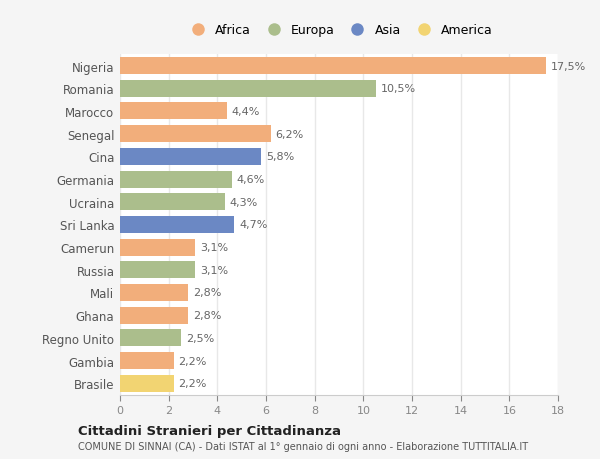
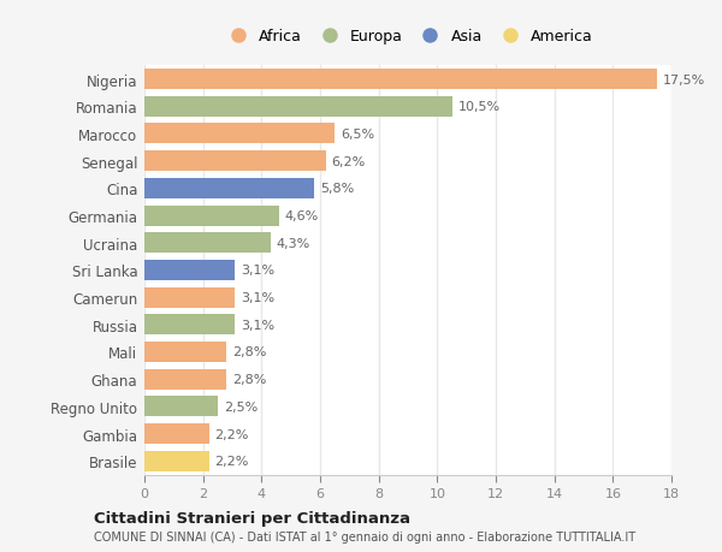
Marocco: 4,4% -> 6,5%
Sri Lanka: 4,7% -> 3,1%
